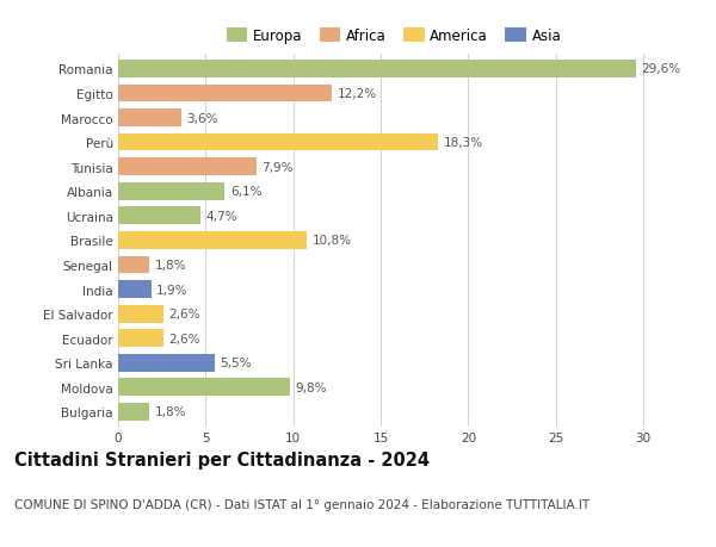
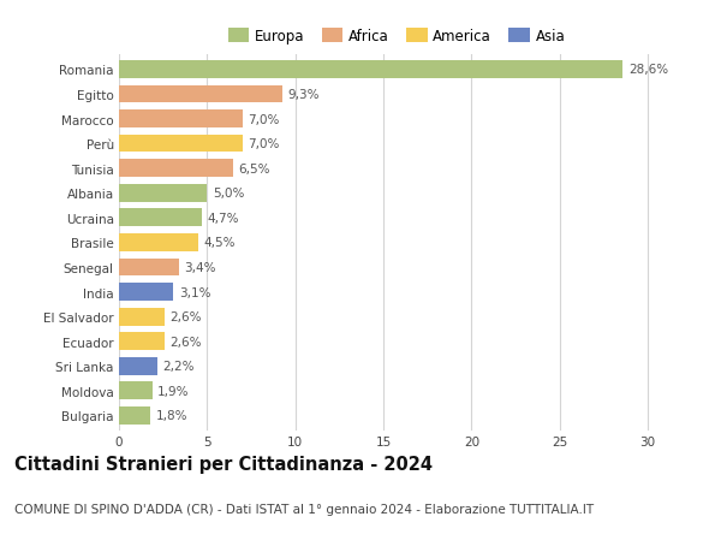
Romania: 29,6% -> 28,6%
Egitto: 12,2% -> 9,3%
Marocco: 3,6% -> 7,0%
Perù: 18,3% -> 7,0%
Tunisia: 7,9% -> 6,5%
Albania: 6,1% -> 5,0%
Brasile: 10,8% -> 4,5%
Senegal: 1,8% -> 3,4%
India: 1,9% -> 3,1%
Sri Lanka: 5,5% -> 2,2%
Moldova: 9,8% -> 1,9%
